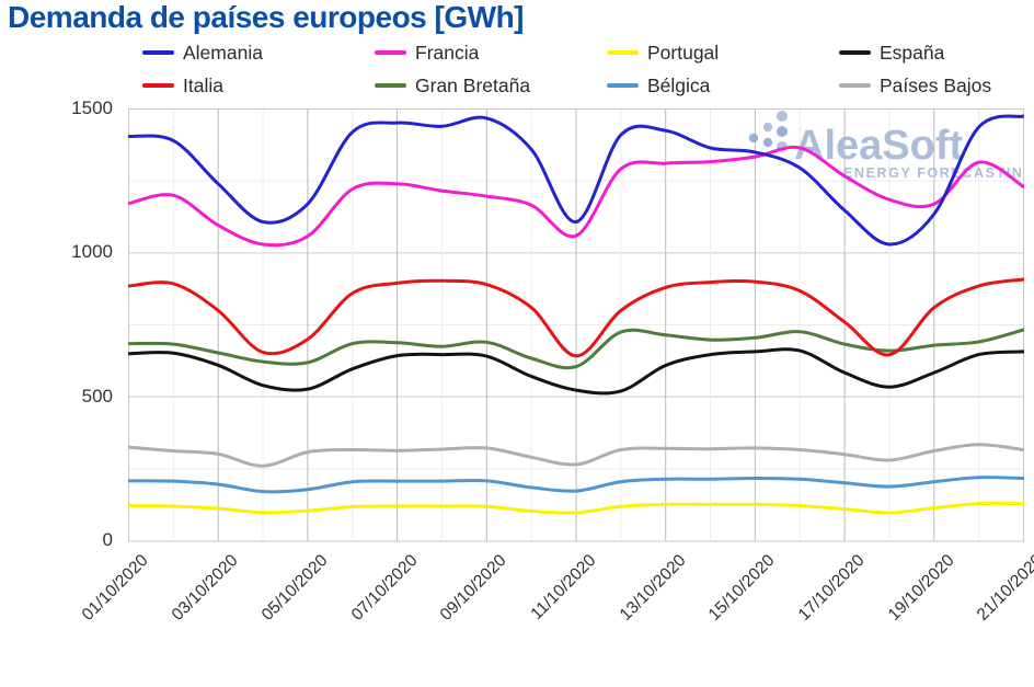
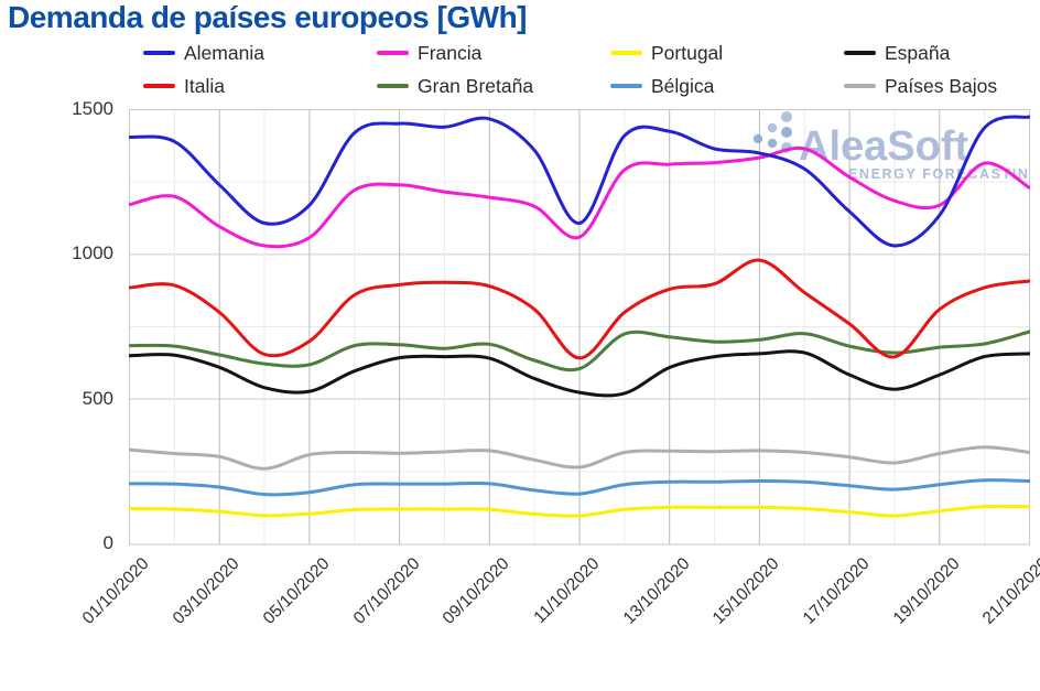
Italia/15/10/2020: 900 -> 980
